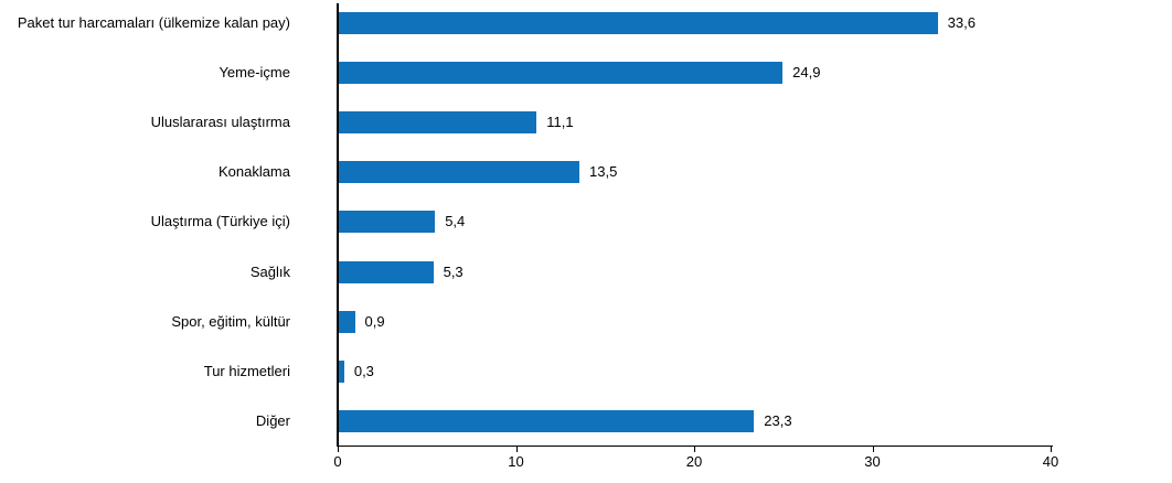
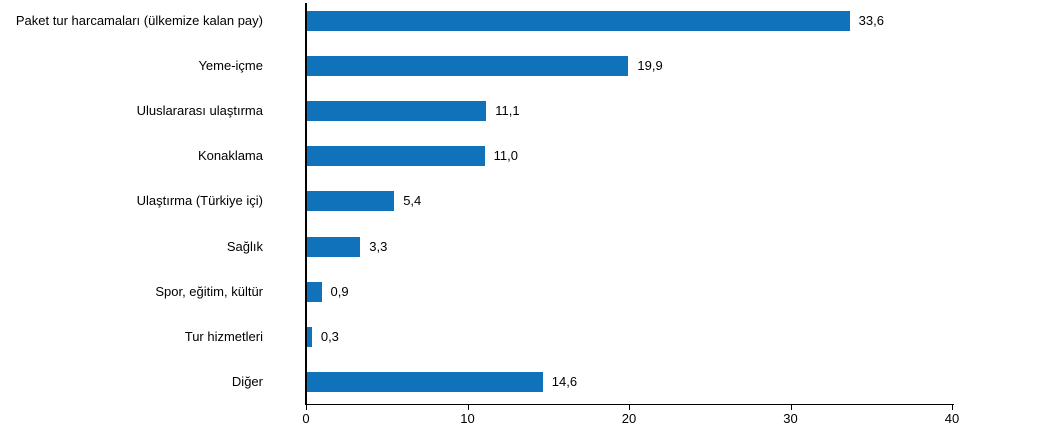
Yeme-içme: 24,9 -> 19,9
Konaklama: 13,5 -> 11,0
Sağlık: 5,3 -> 3,3
Diğer: 23,3 -> 14,6
